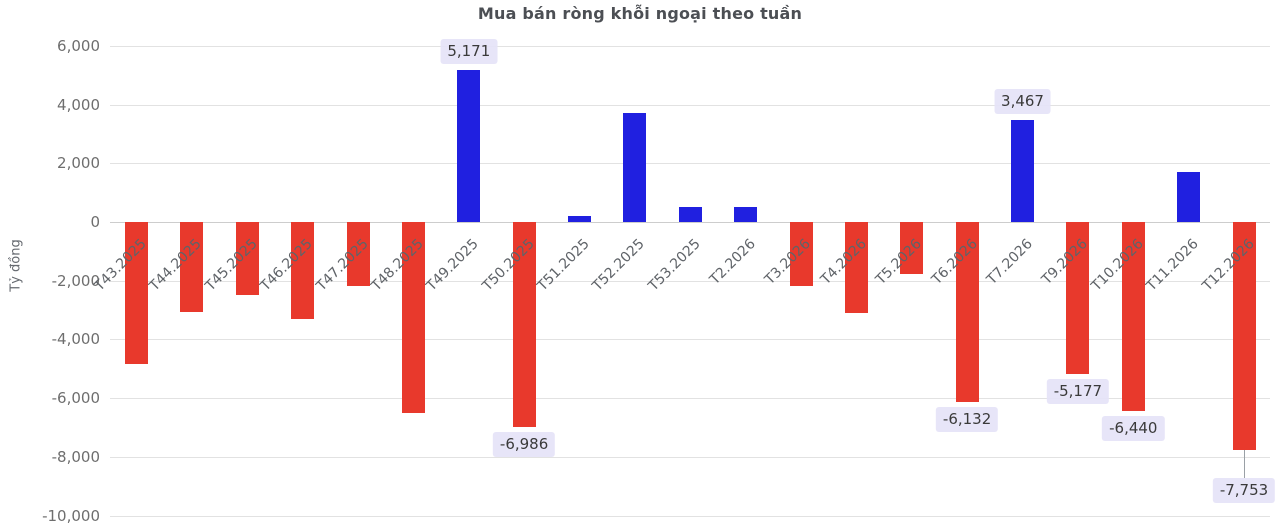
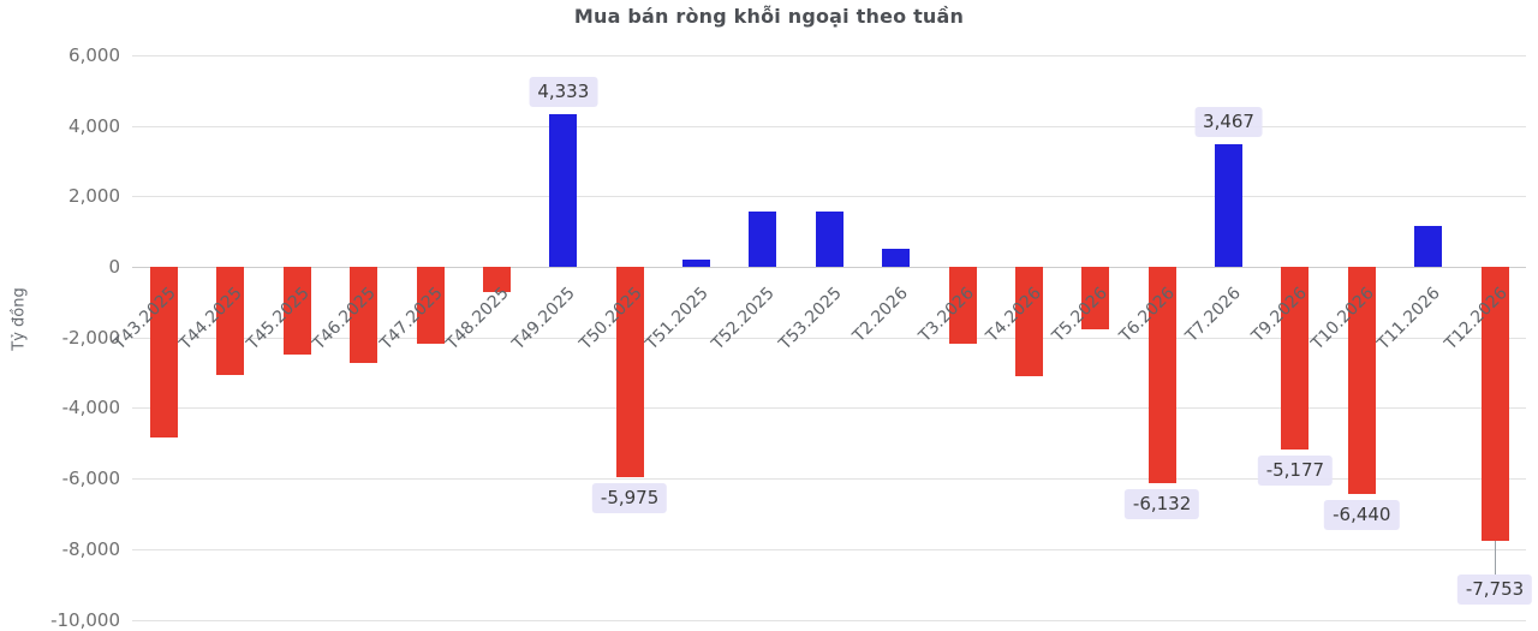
T46.2025: -3300 -> -2700
T48.2025: -6500 -> -700
T49.2025: 5,171 -> 4,333
T50.2025: -6,986 -> -5,975
T52.2025: 3700 -> 1600
T53.2025: 500 -> 1600
T11.2026: 1700 -> 1200
